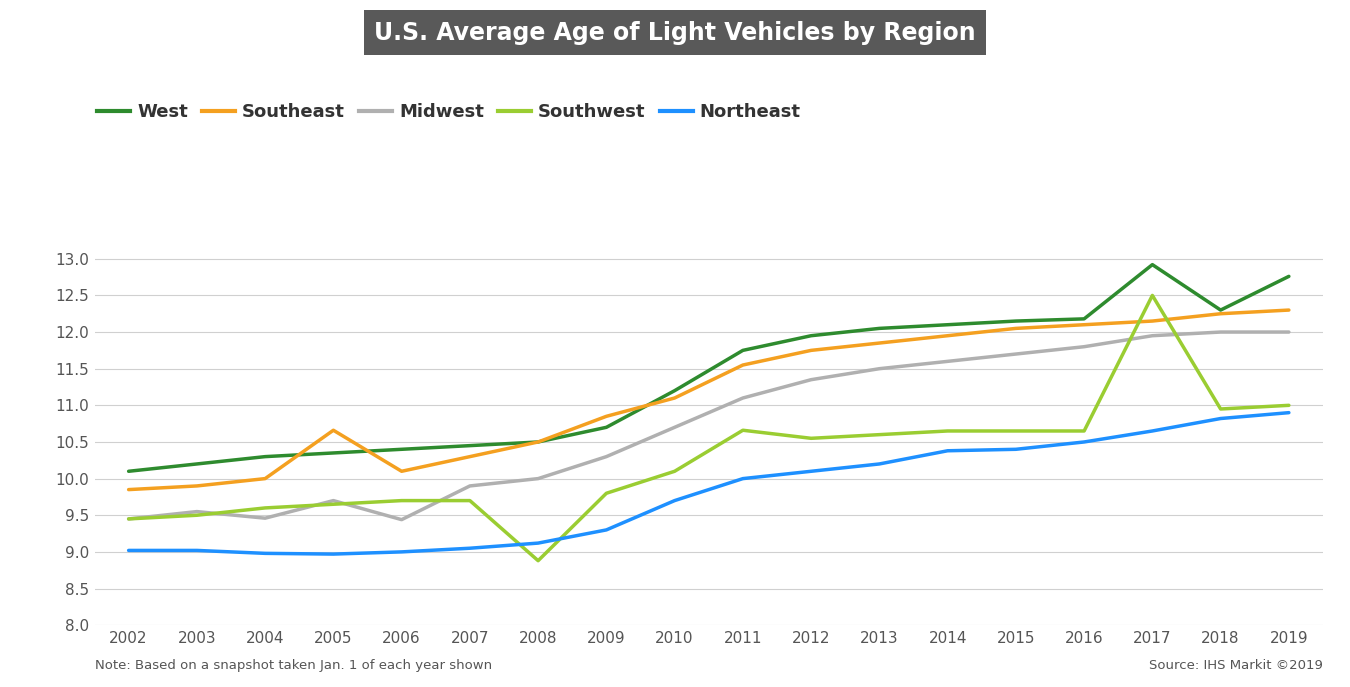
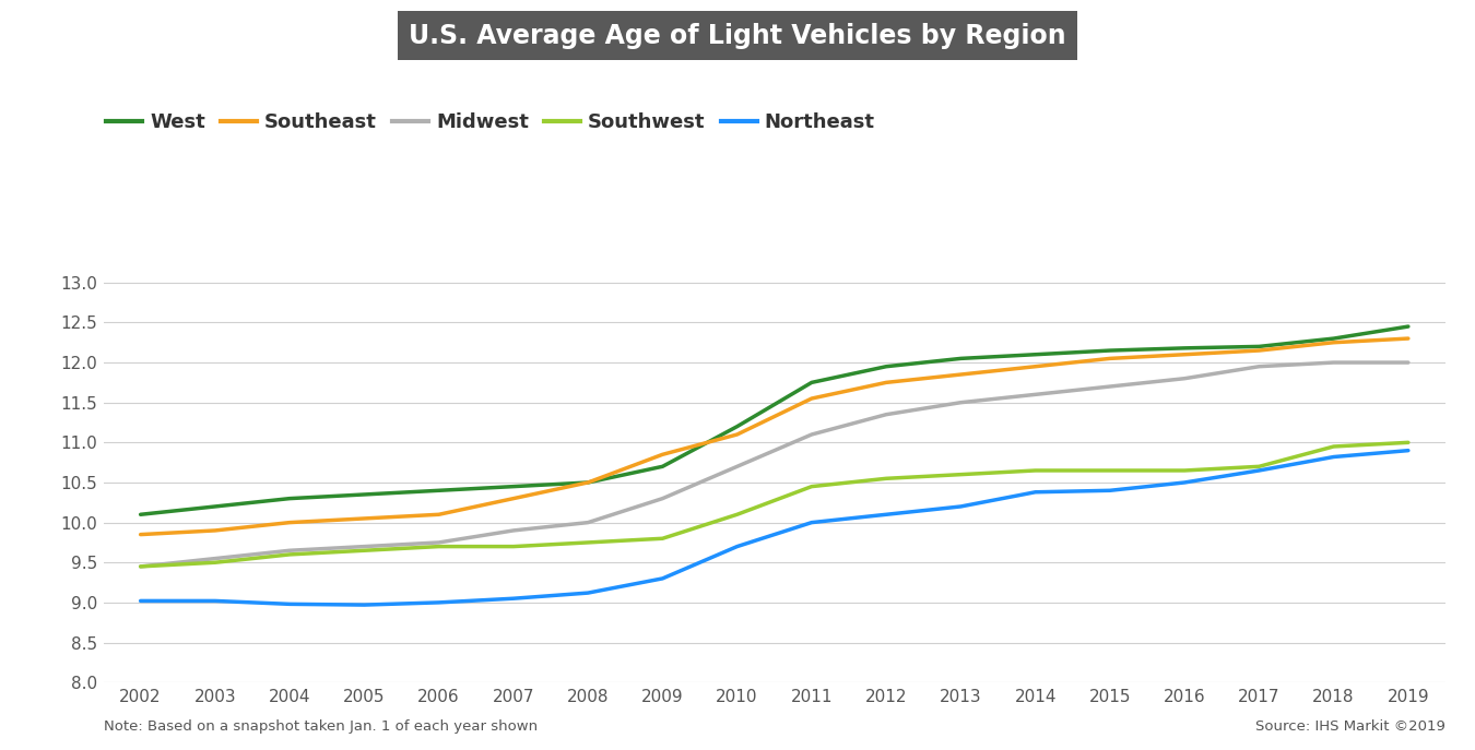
Midwest/2004: 9.46 -> 9.65
Southeast/2005: 10.66 -> 10.05
Midwest/2006: 9.44 -> 9.75
Southwest/2008: 8.88 -> 9.75
Southwest/2011: 10.66 -> 10.45
West/2017: 12.92 -> 12.20
Southwest/2017: 12.50 -> 10.70
West/2019: 12.76 -> 12.45
